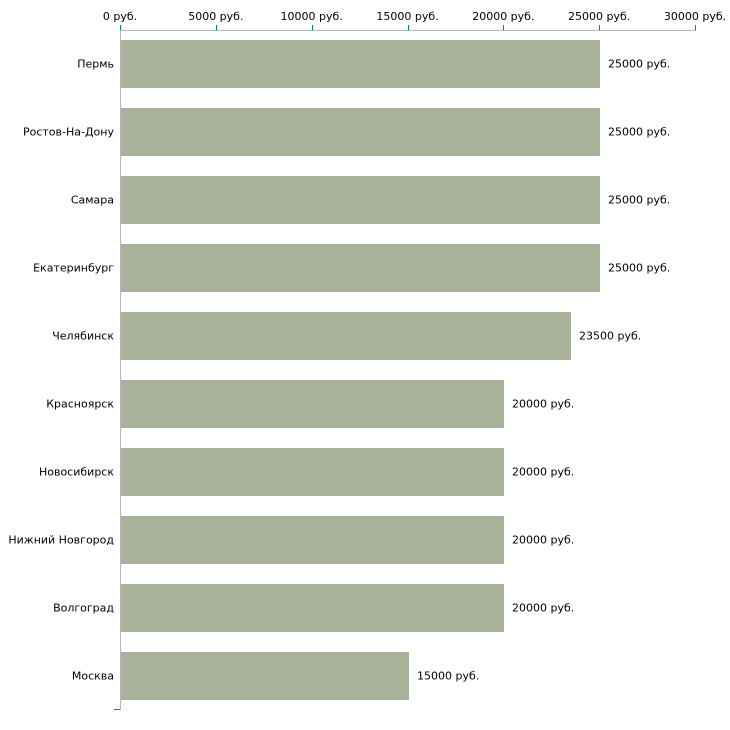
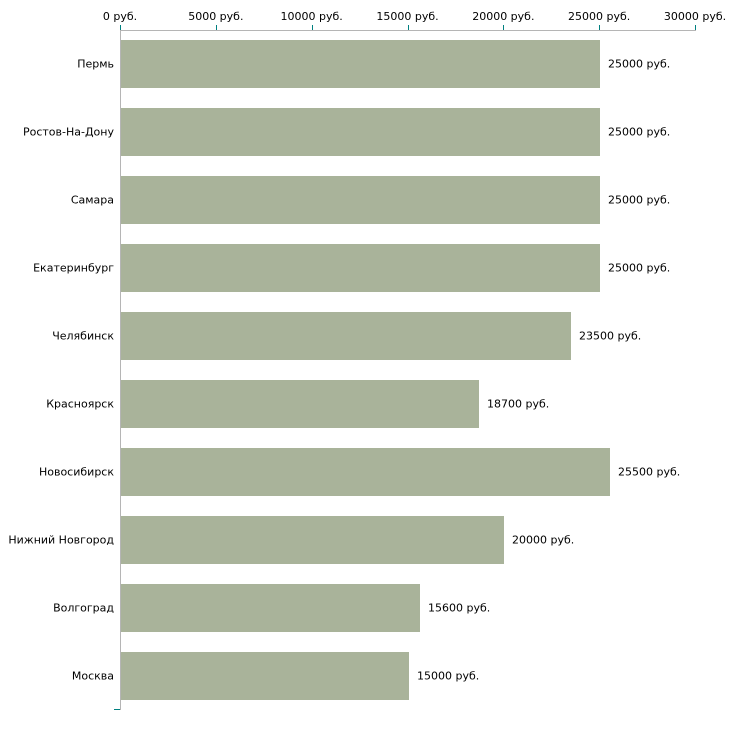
Красноярск: 20000 -> 18700
Новосибирск: 20000 -> 25500
Волгоград: 20000 -> 15600
